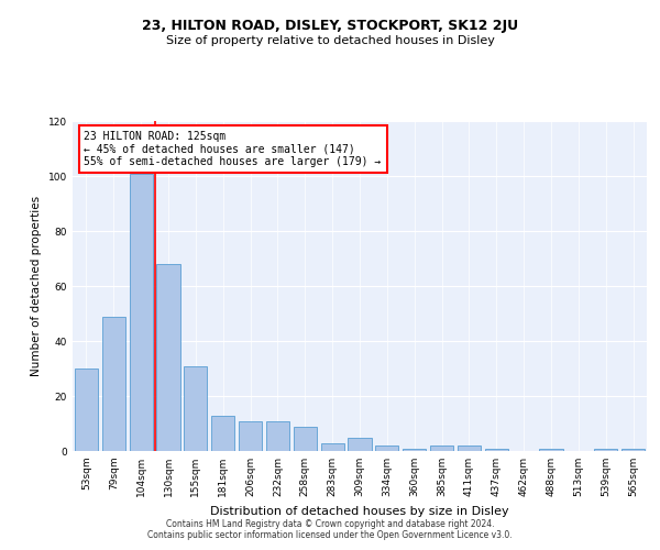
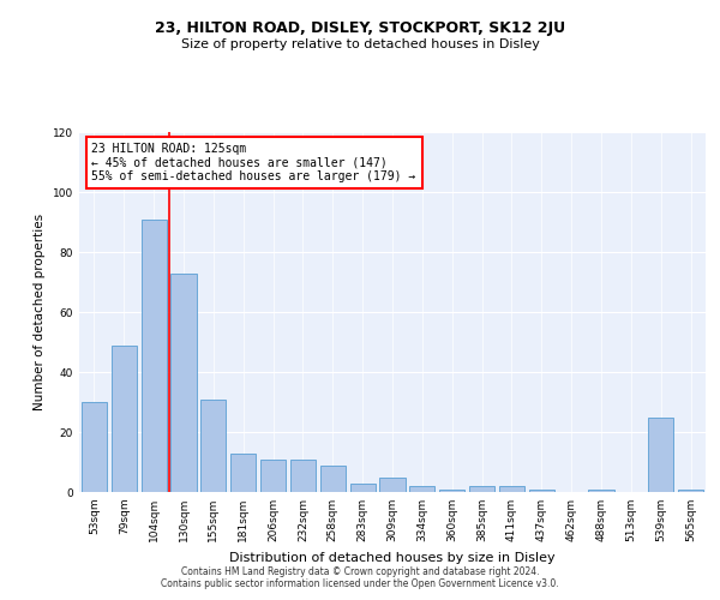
104sqm: 101 -> 91
130sqm: 68 -> 73
539sqm: 1 -> 25
